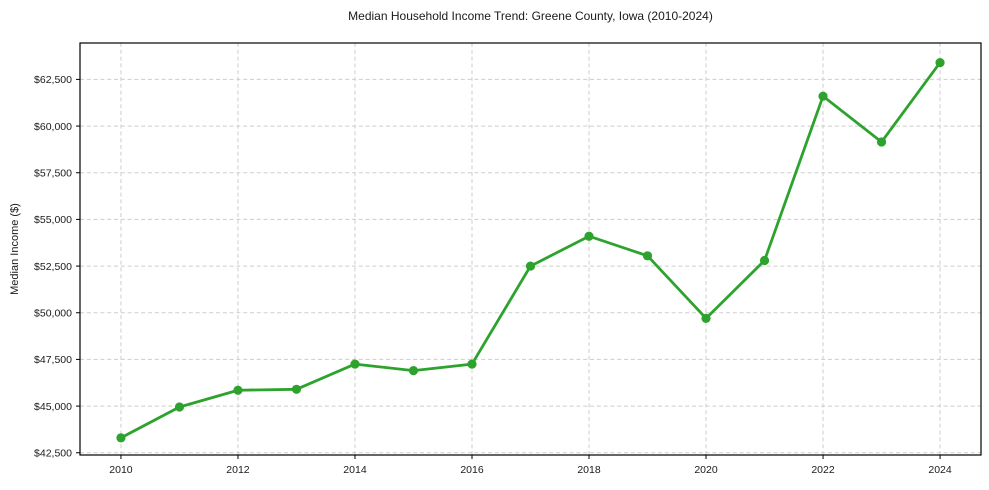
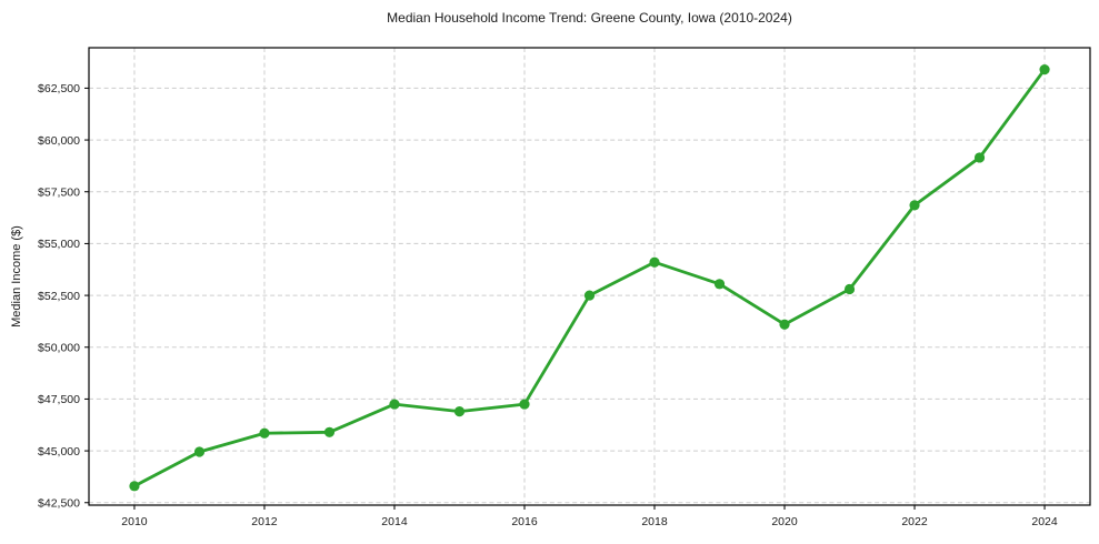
2020: $49700 -> $51100
2022: $61600 -> $56800
